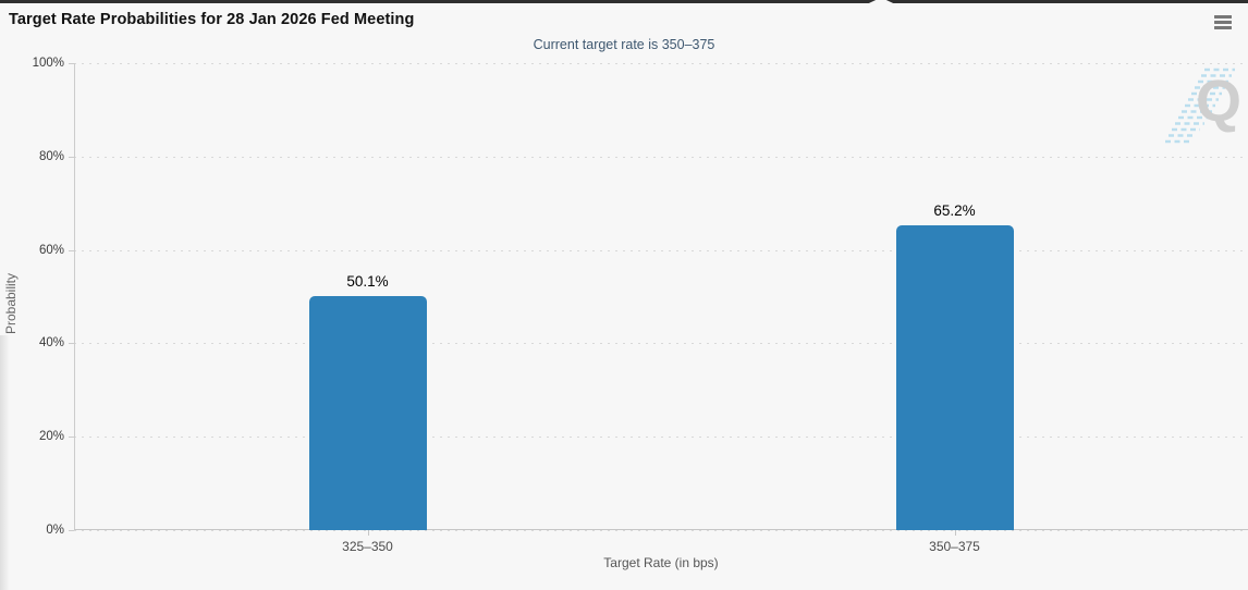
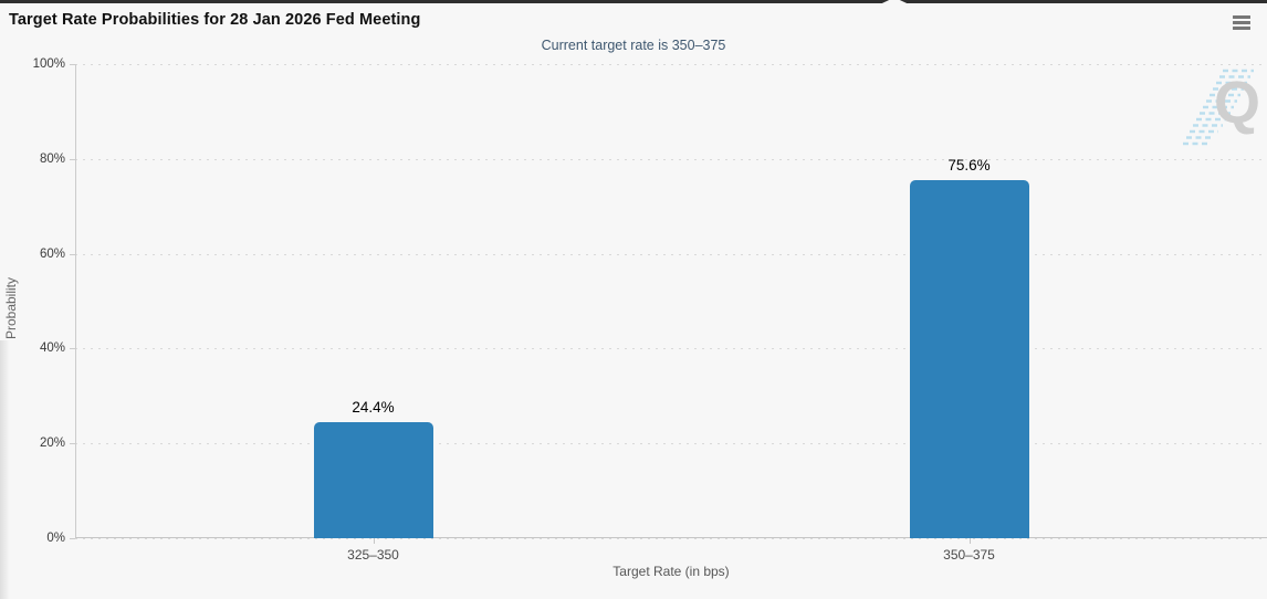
325–350: 50.1% -> 24.4%
350–375: 65.2% -> 75.6%
